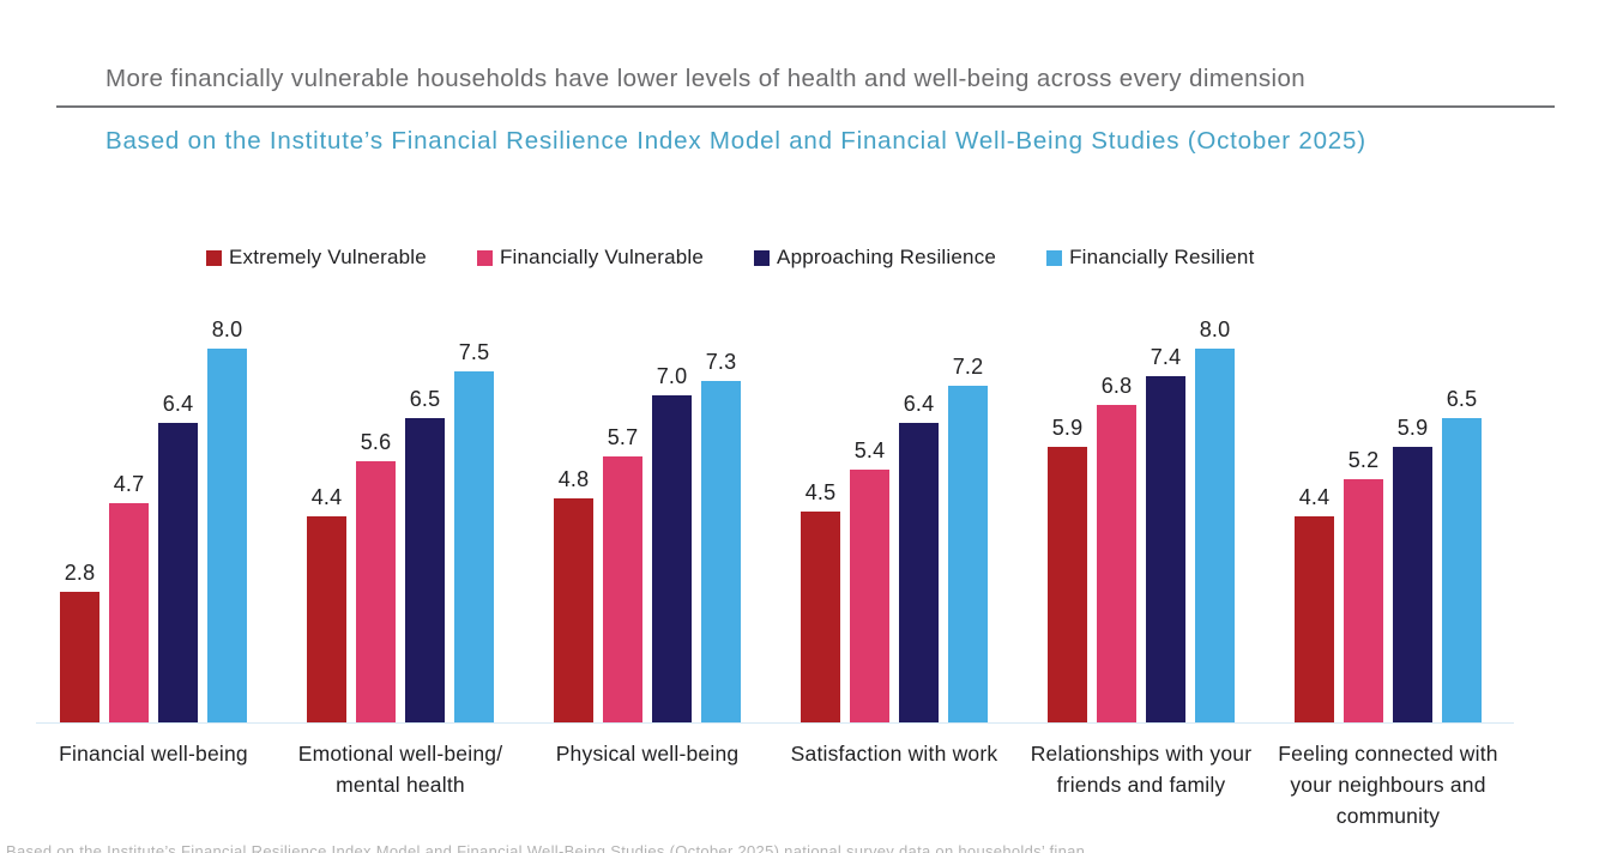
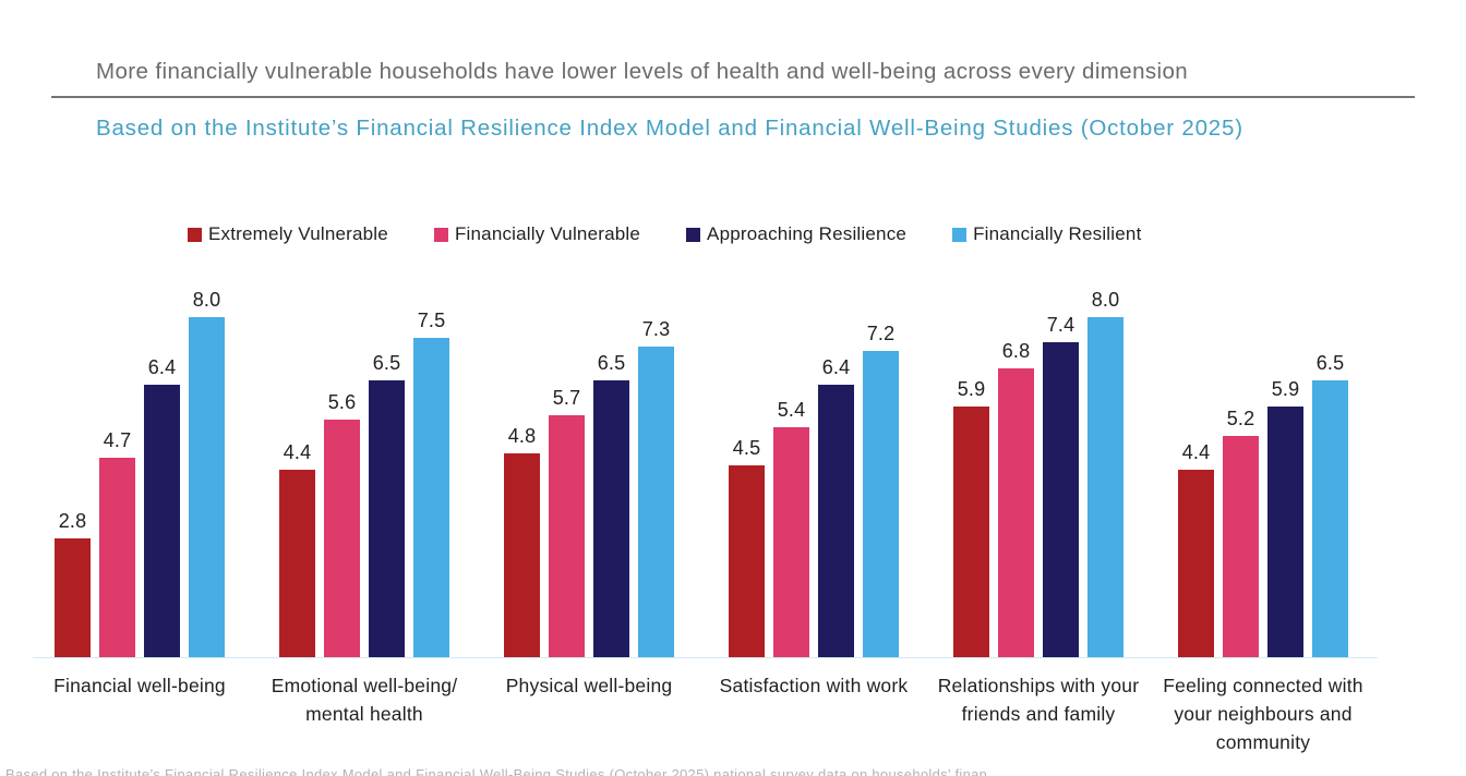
Approaching Resilience/Physical well-being: 7.0 -> 6.5
